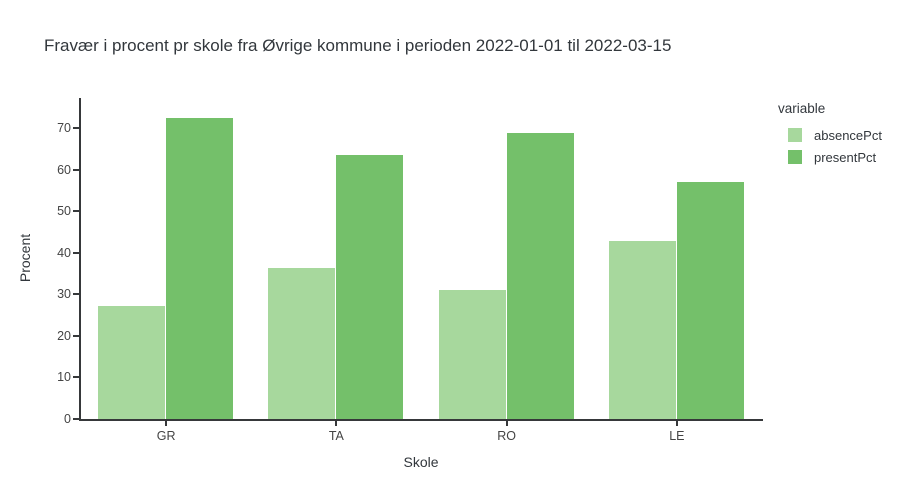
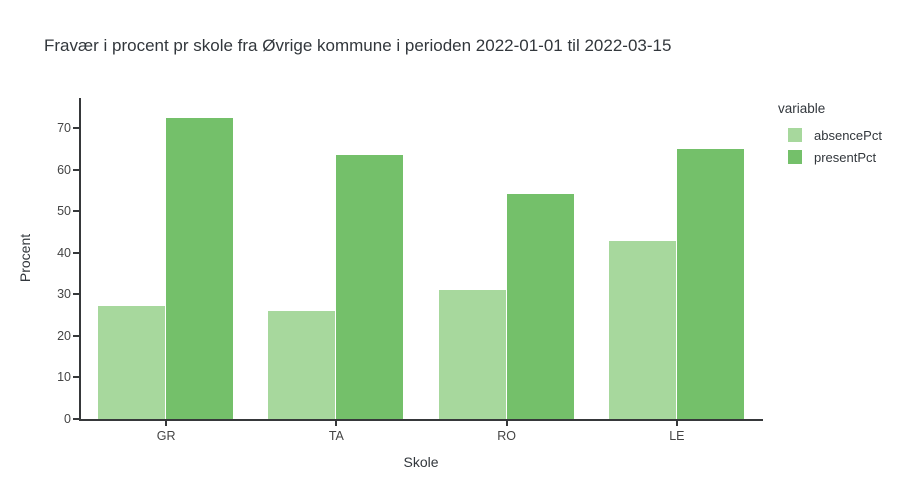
absencePct/TA: 36 -> 26
presentPct/RO: 69 -> 54
presentPct/LE: 57 -> 65
